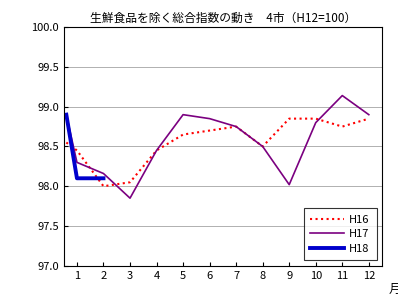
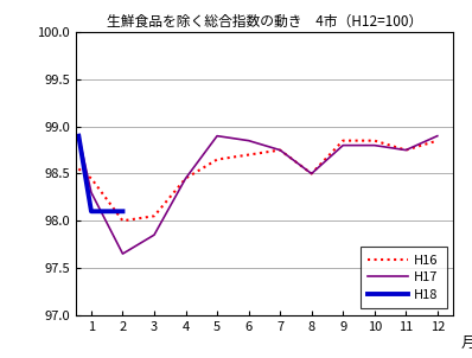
H17/2: 98.16 -> 97.65
H17/9: 98.02 -> 98.80
H17/11: 99.14 -> 98.75
